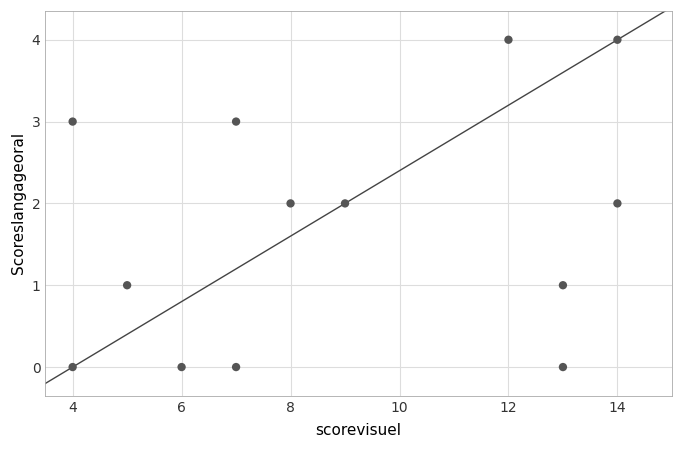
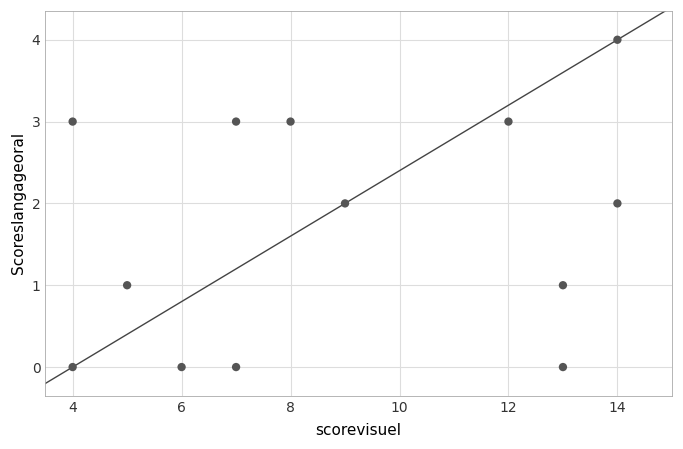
8: 2 -> 3
12: 4 -> 3
